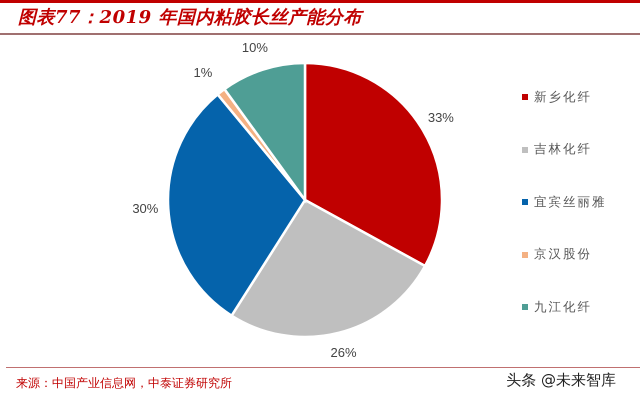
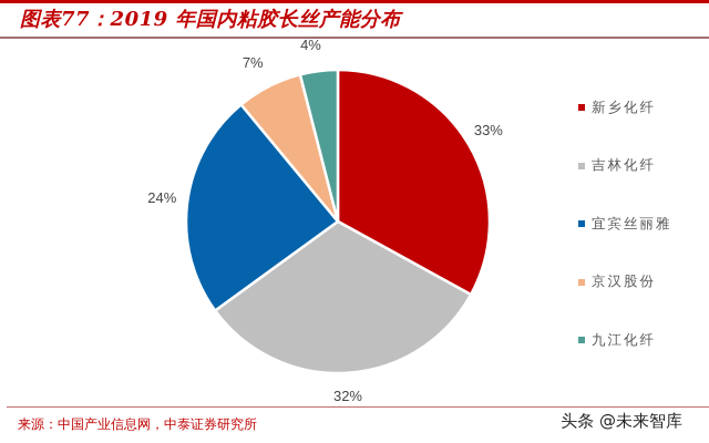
吉林化纤: 26% -> 32%
宜宾丝丽雅: 30% -> 24%
京汉股份: 1% -> 7%
九江化纤: 10% -> 4%
